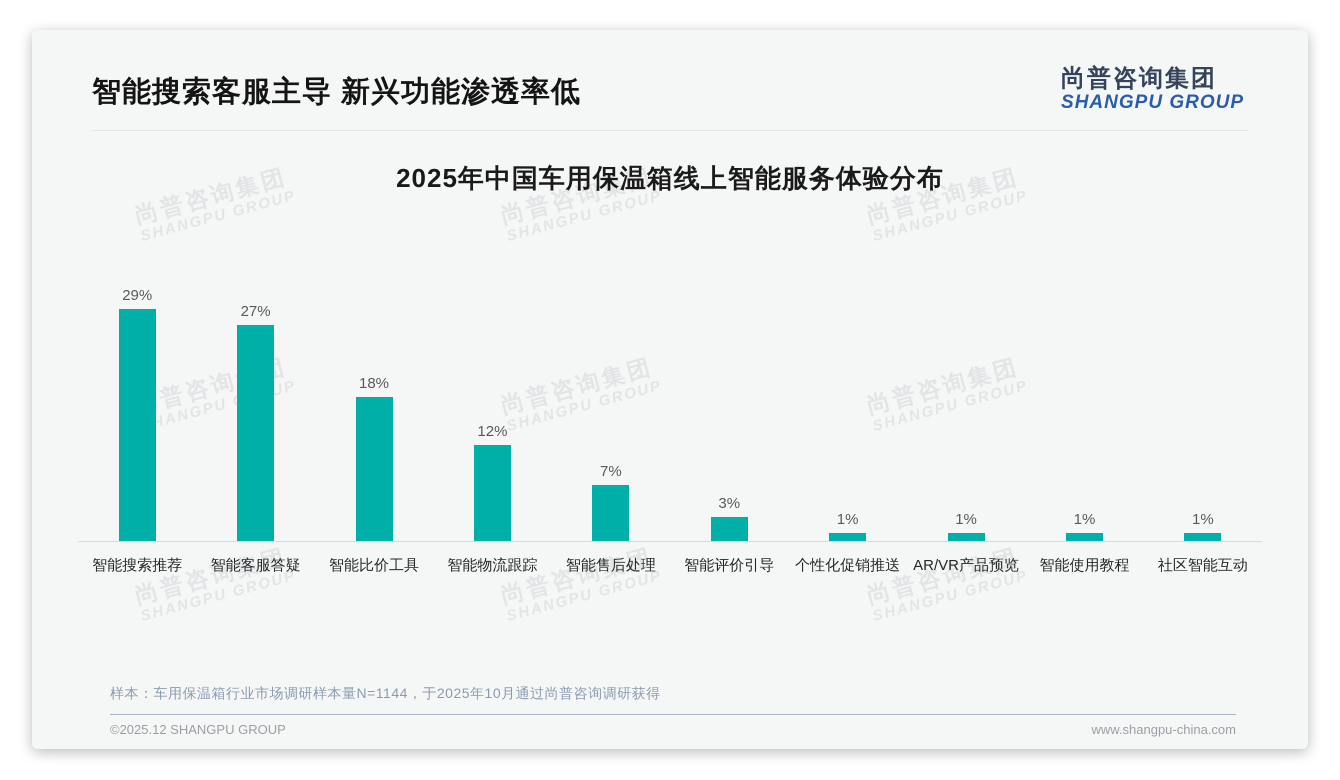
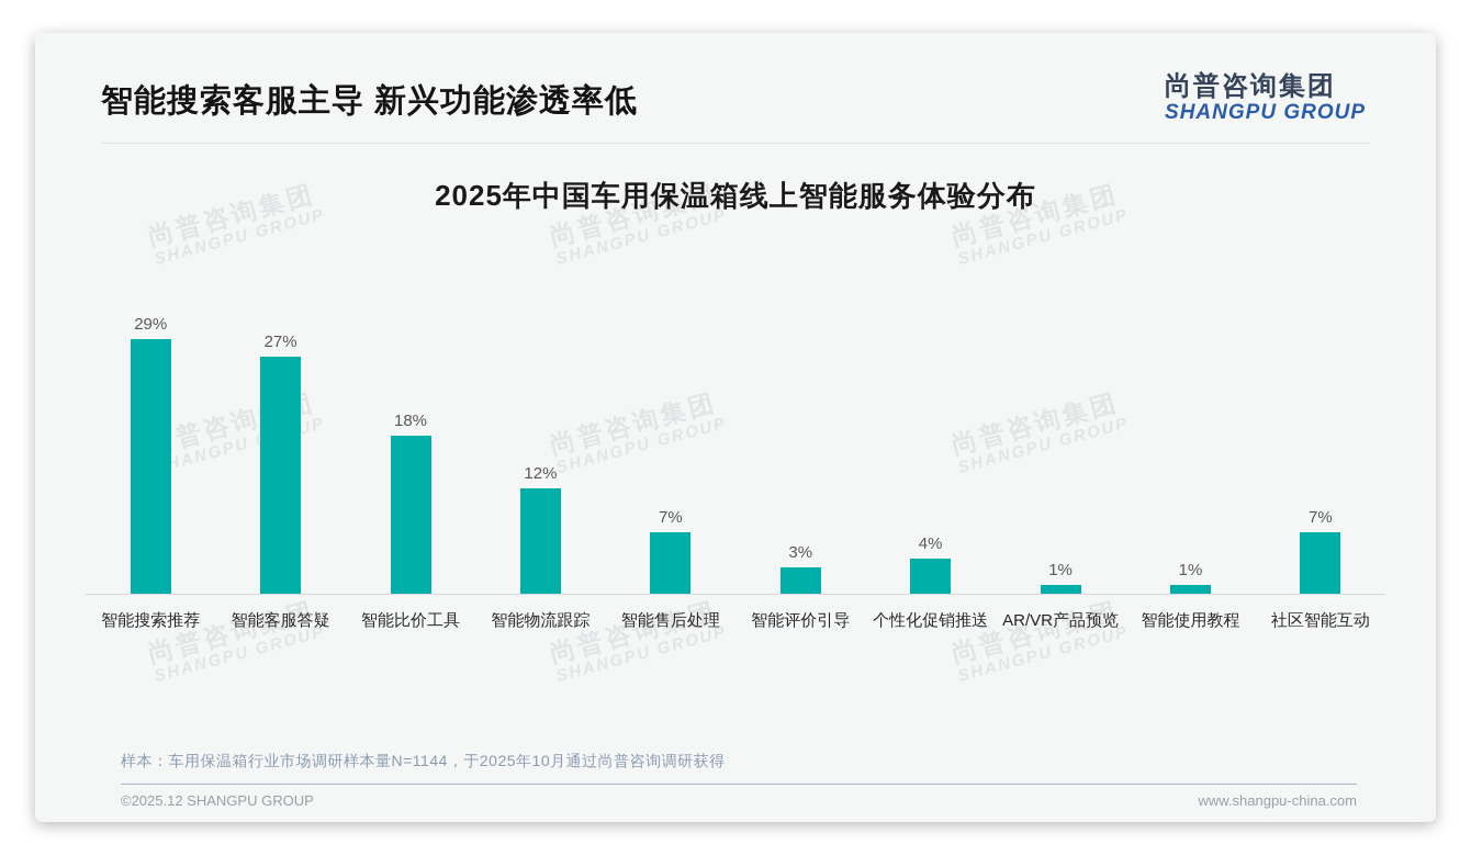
个性化促销推送: 1% -> 4%
社区智能互动: 1% -> 7%
